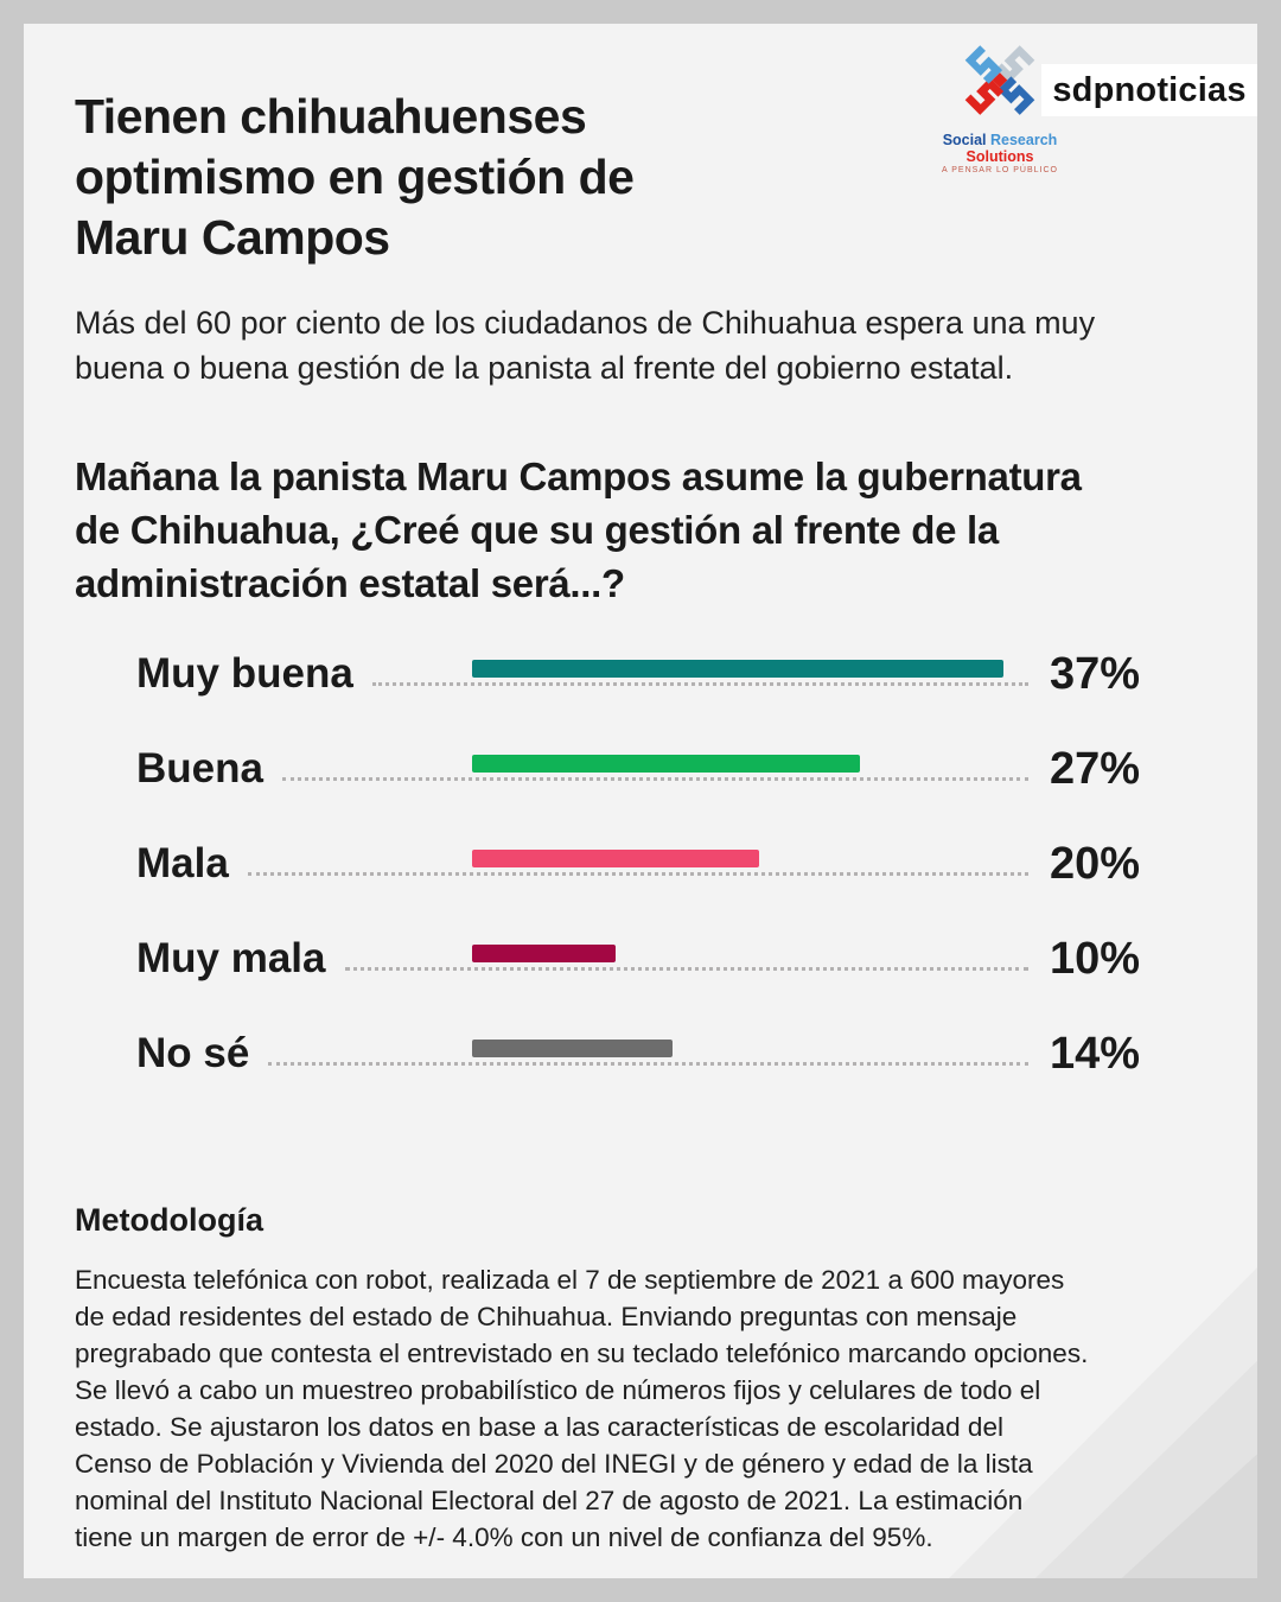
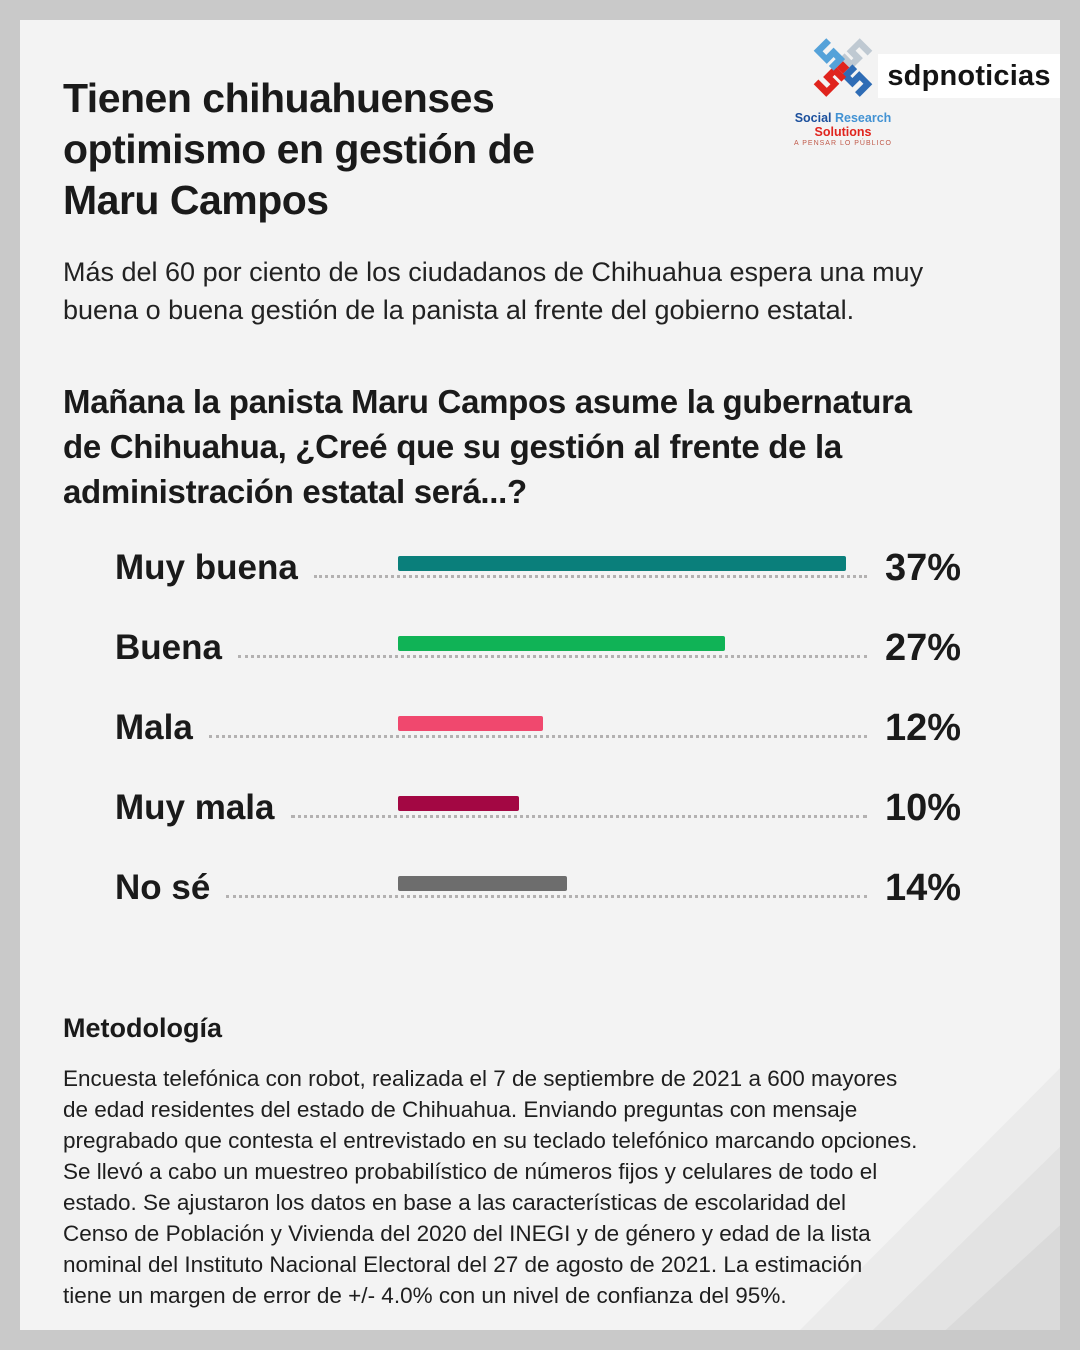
Mala: 20% -> 12%
